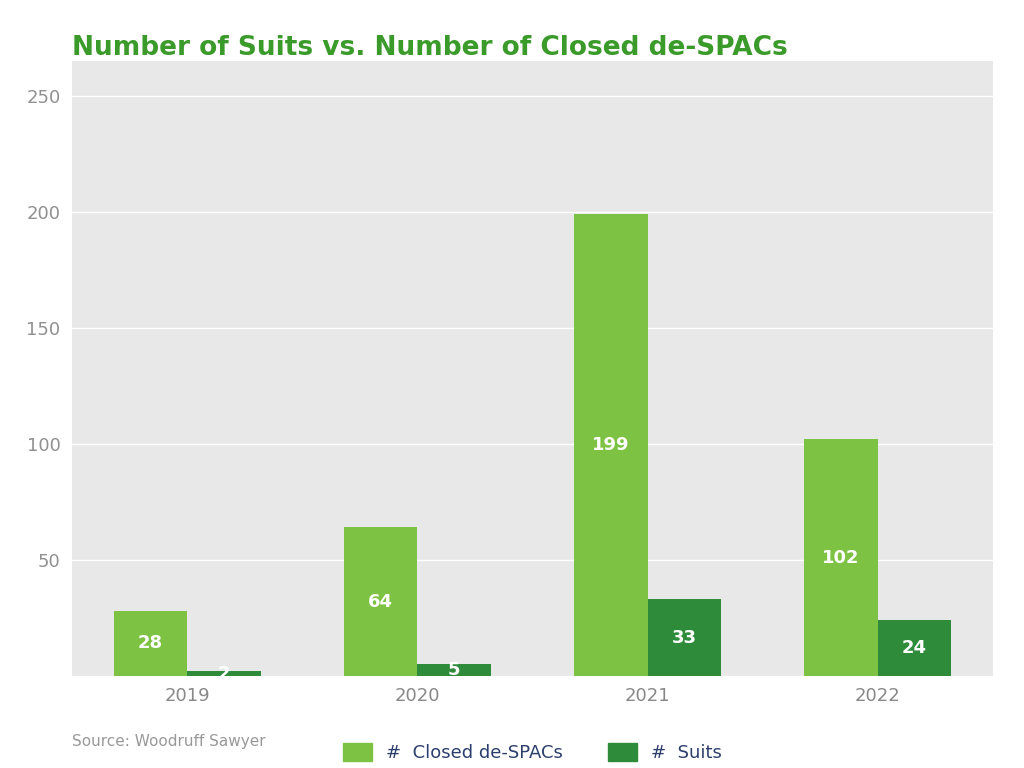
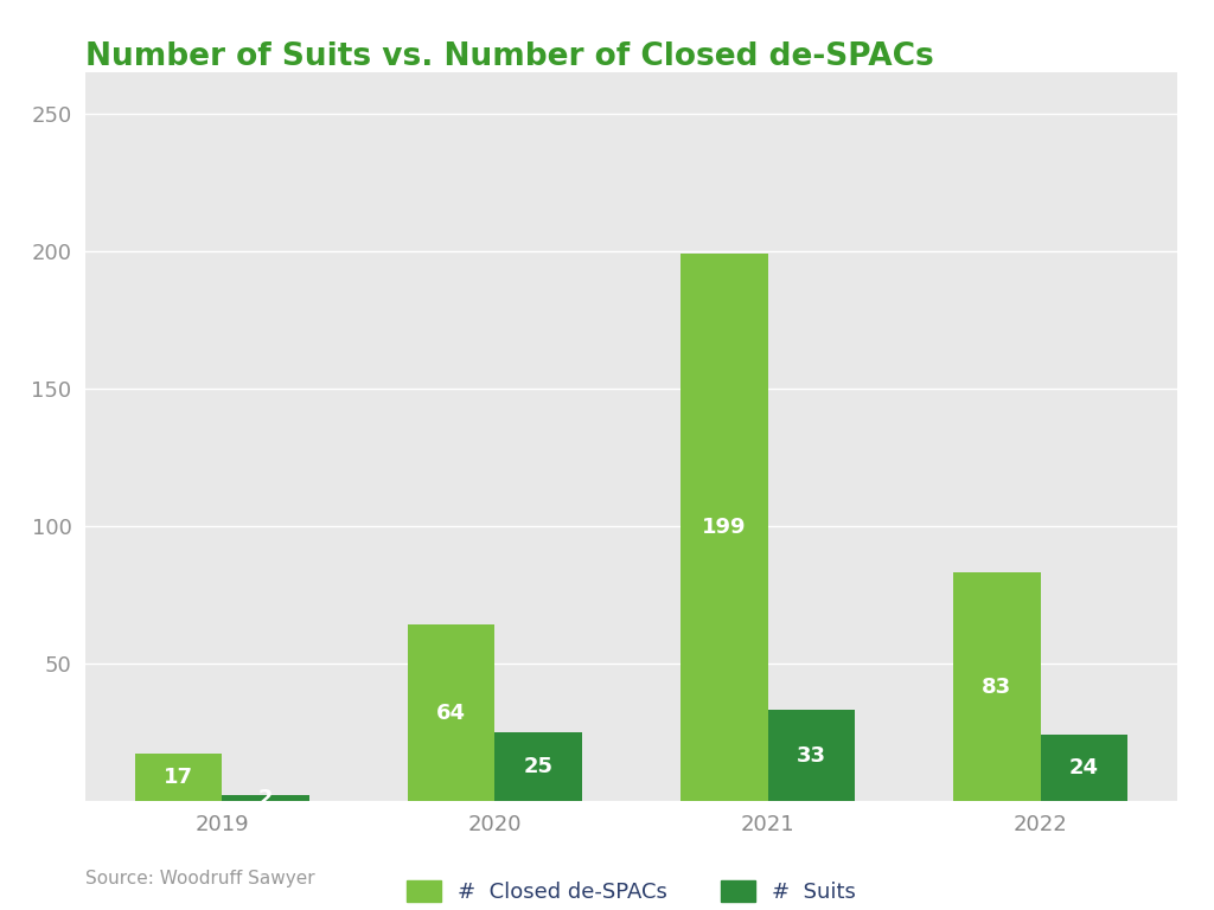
# Closed de-SPACs/2019: 28 -> 17
# Suits/2020: 5 -> 25
# Closed de-SPACs/2022: 102 -> 83
